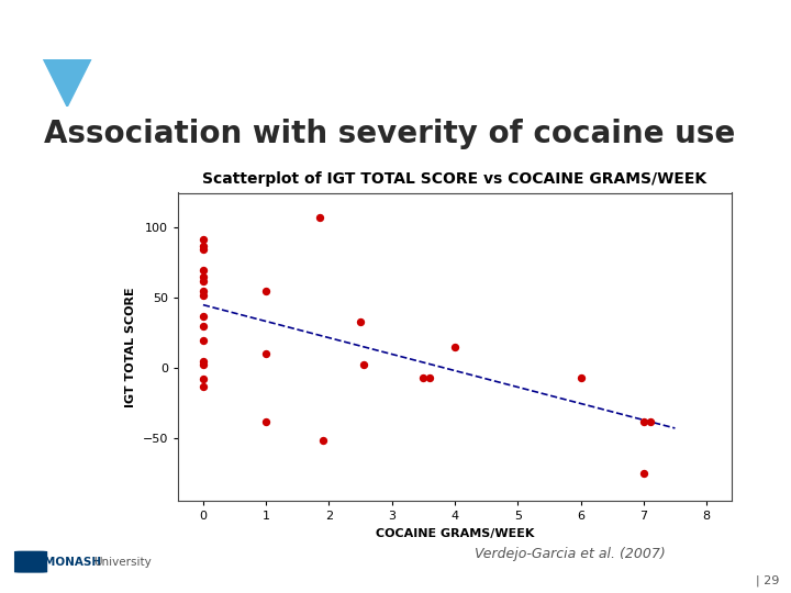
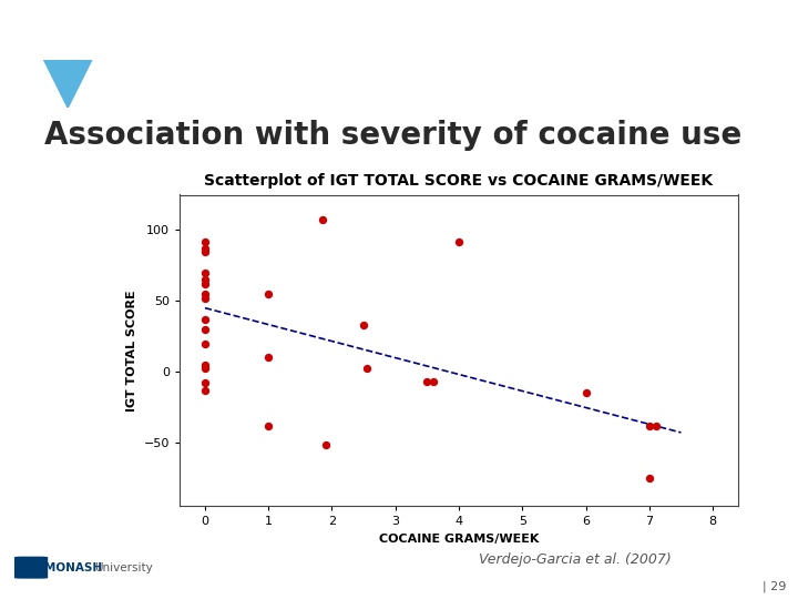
4: 15 -> 92
6: -7 -> -15
